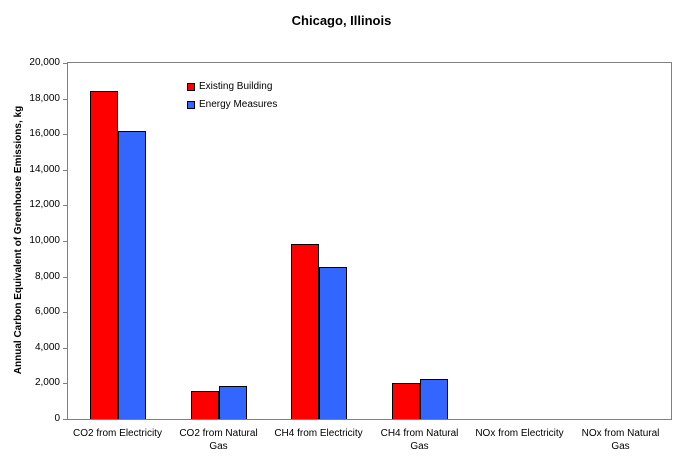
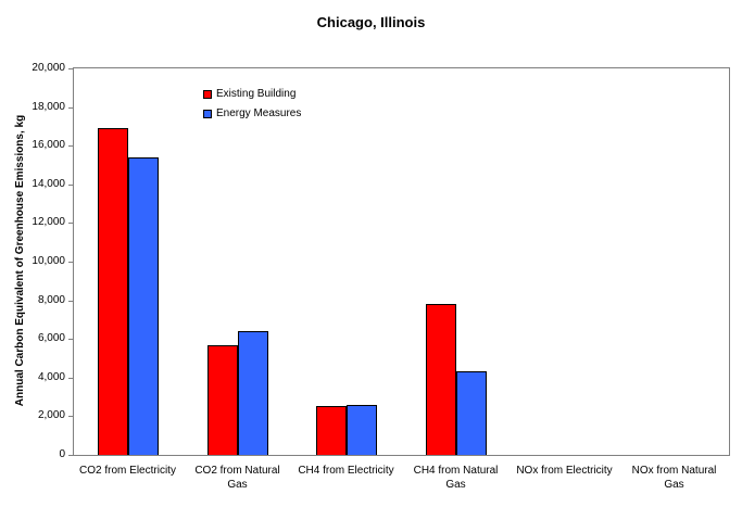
Existing Building/CO2 from Electricity: 18400 -> 16900
Energy Measures/CO2 from Electricity: 16200 -> 15400
Existing Building/CO2 from Natural Gas: 1600 -> 5700
Energy Measures/CO2 from Natural Gas: 1800 -> 6400
Existing Building/CH4 from Electricity: 9800 -> 2500
Energy Measures/CH4 from Electricity: 8600 -> 2600
Existing Building/CH4 from Natural Gas: 2000 -> 7800
Energy Measures/CH4 from Natural Gas: 2200 -> 4300
